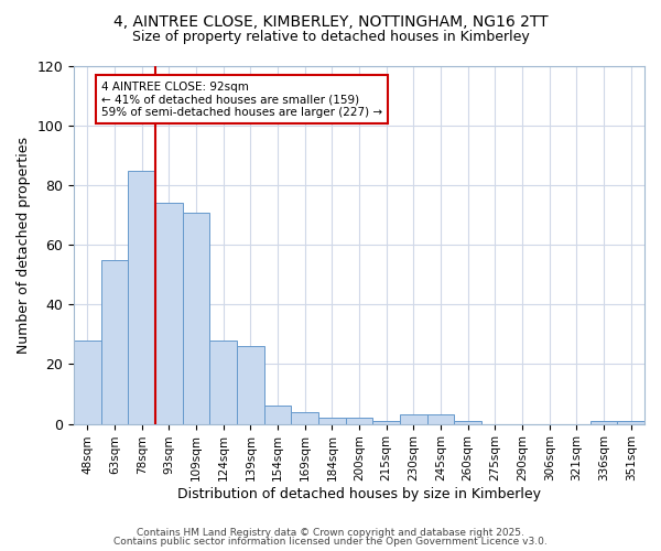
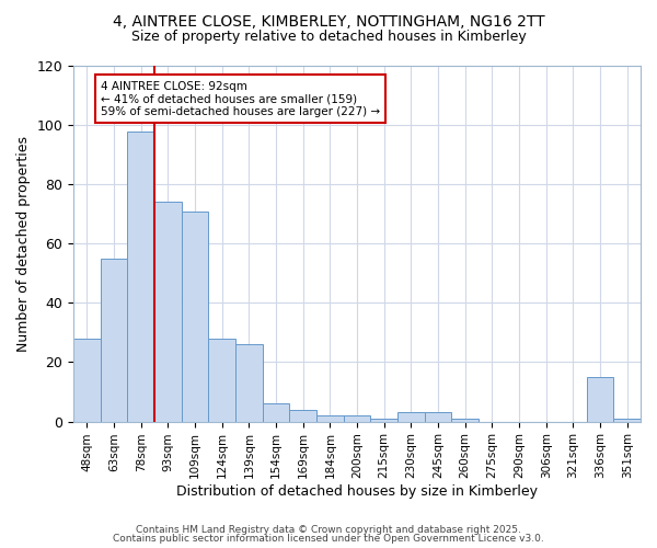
78sqm: 85 -> 98
336sqm: 1 -> 15
